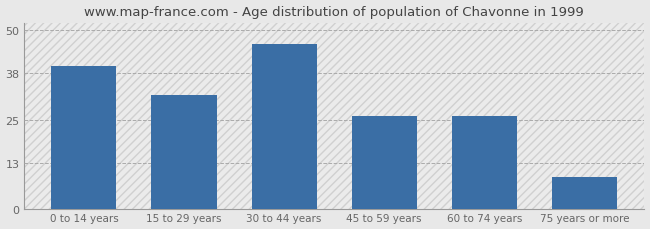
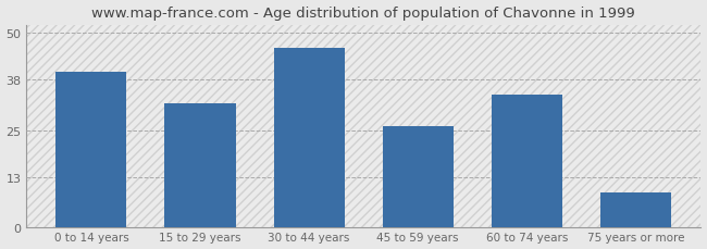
60 to 74 years: 26 -> 34
